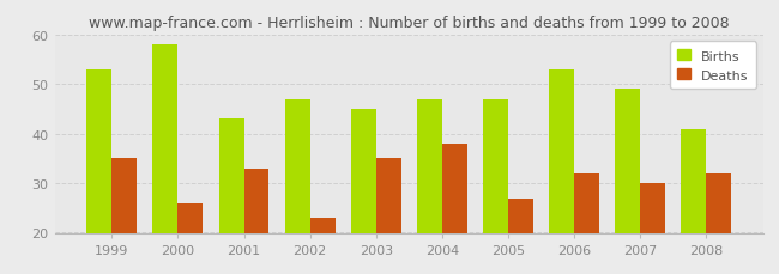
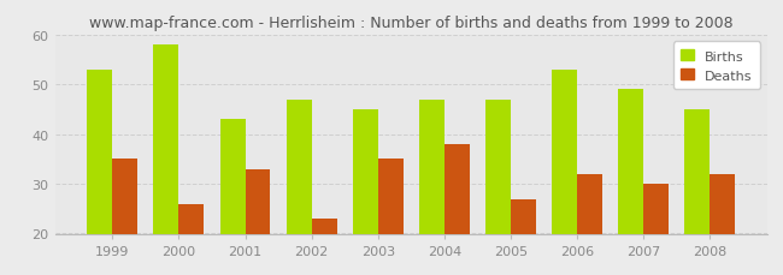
Births/2008: 41 -> 45
